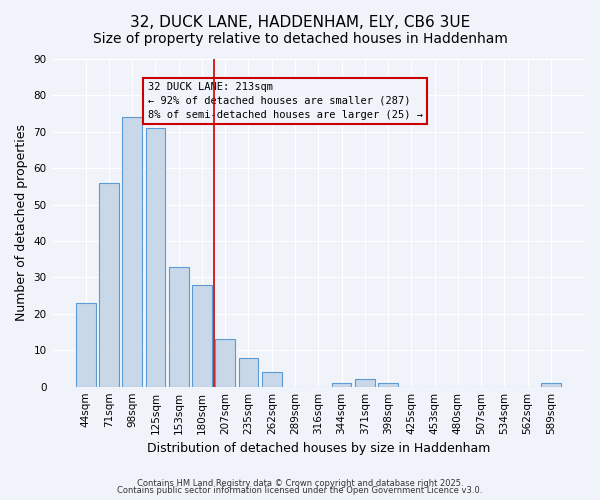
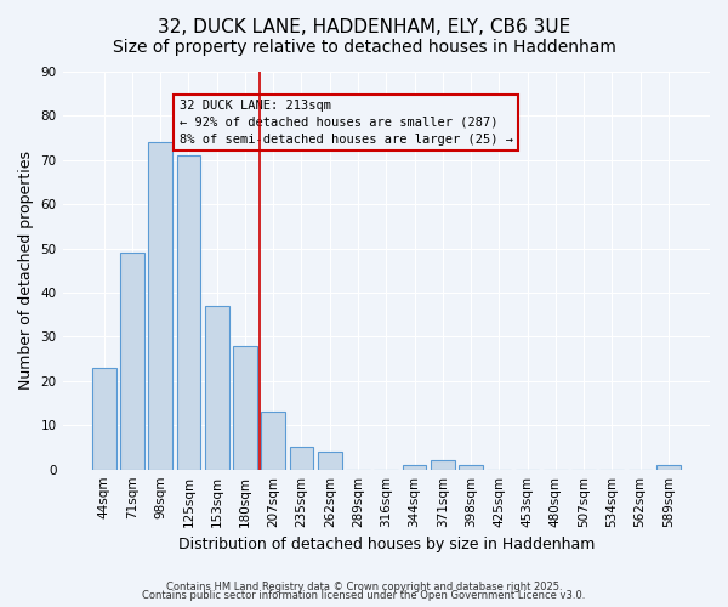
71sqm: 56 -> 49
153sqm: 33 -> 37
235sqm: 8 -> 5
